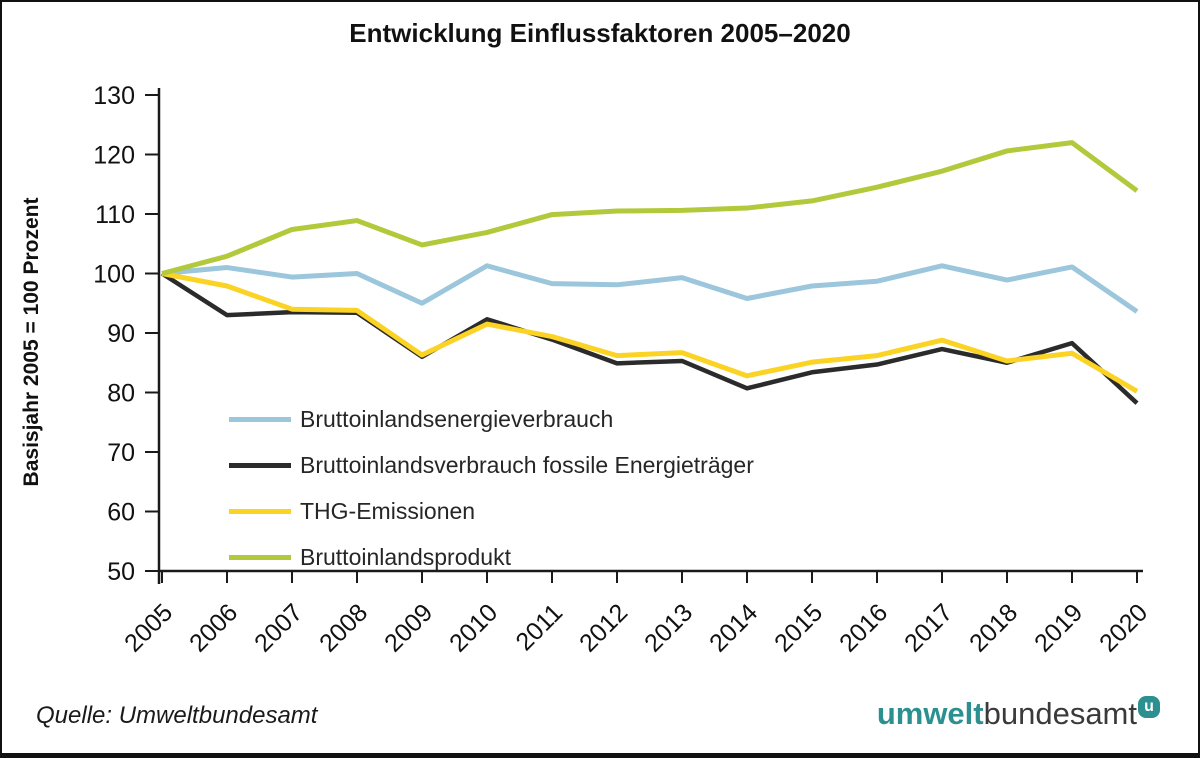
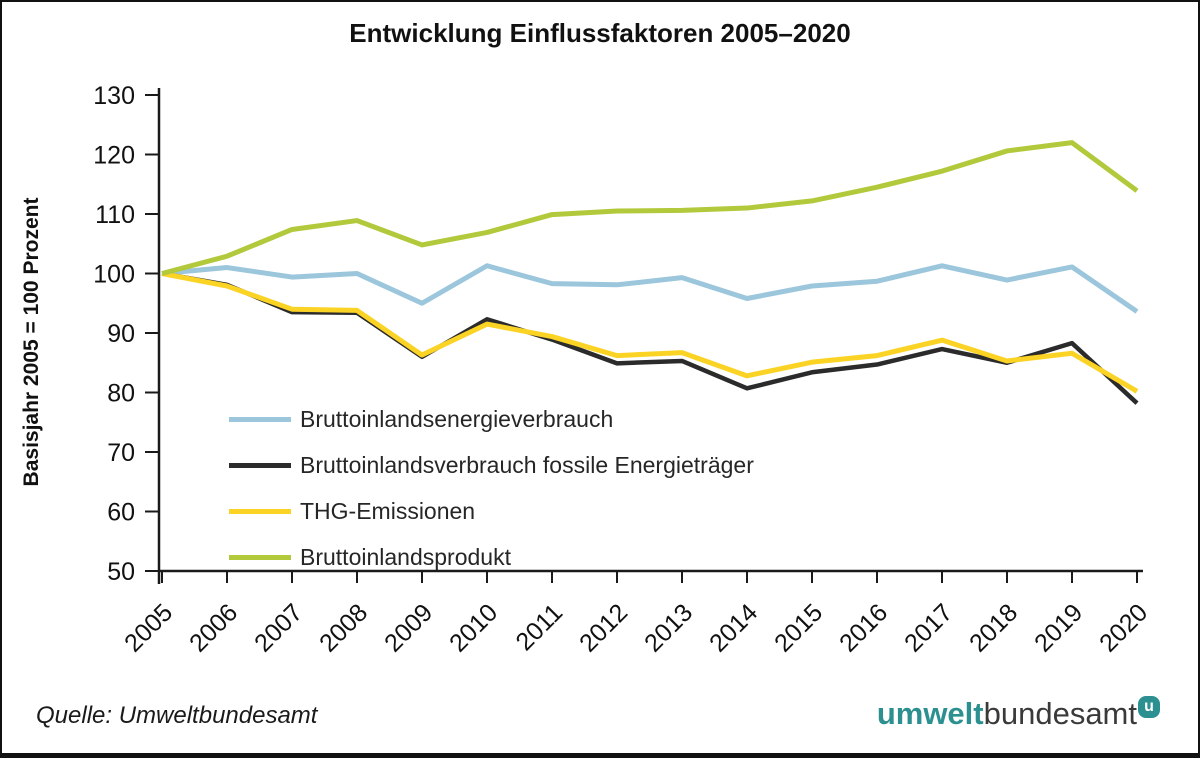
Bruttoinlandsverbrauch fossile Energieträger/2006: 93 -> 98
